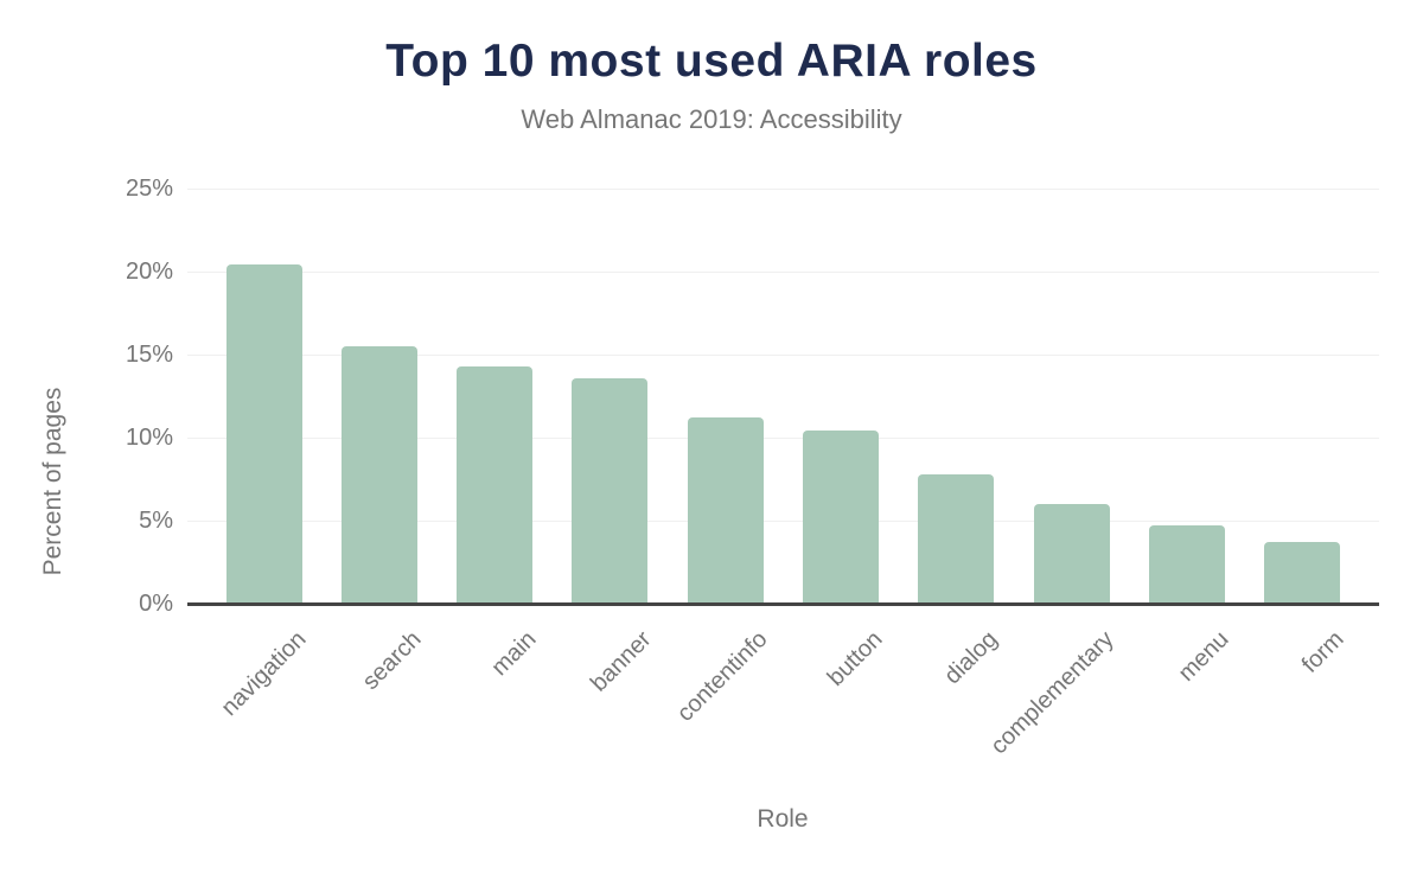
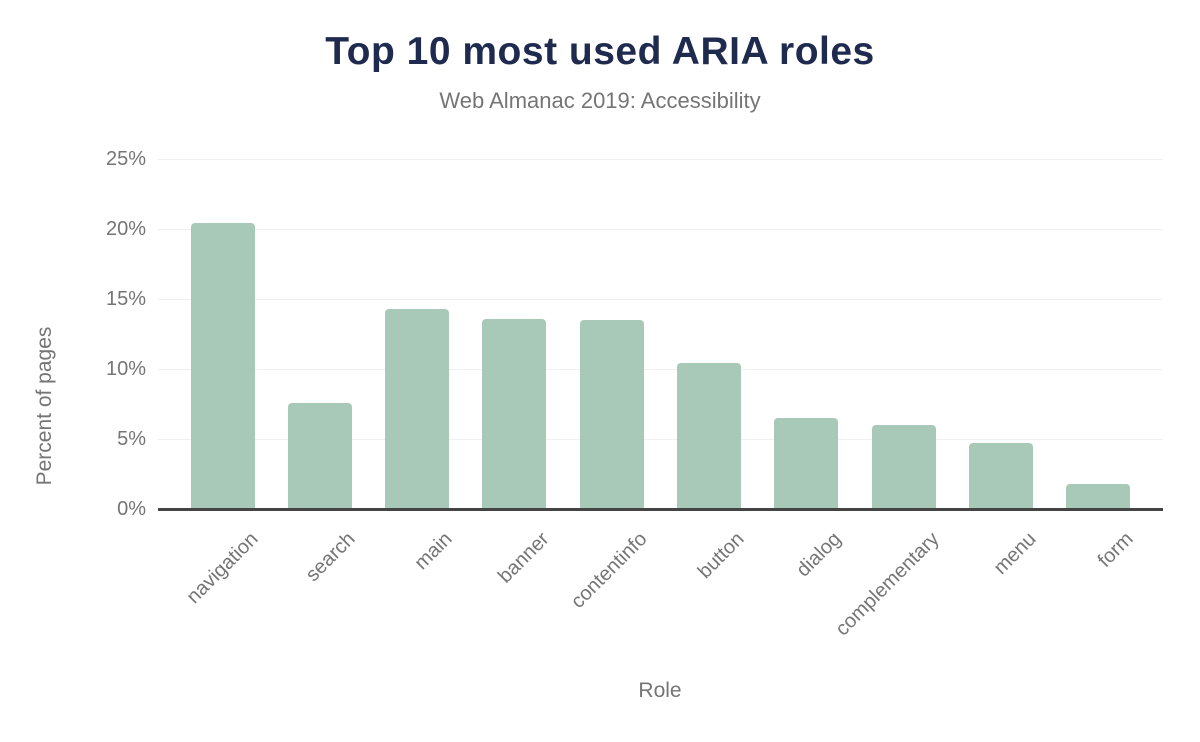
search: 15.5% -> 7.6%
contentinfo: 11.2% -> 13.5%
dialog: 7.8% -> 6.5%
form: 3.7% -> 1.8%
